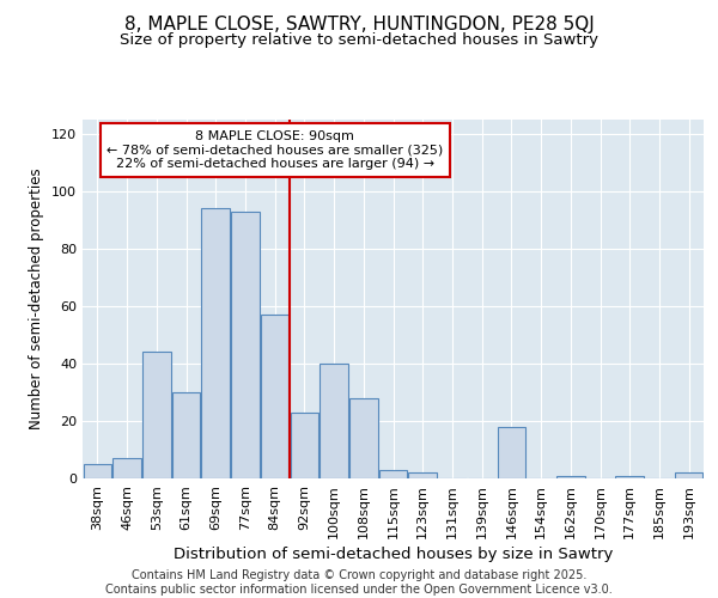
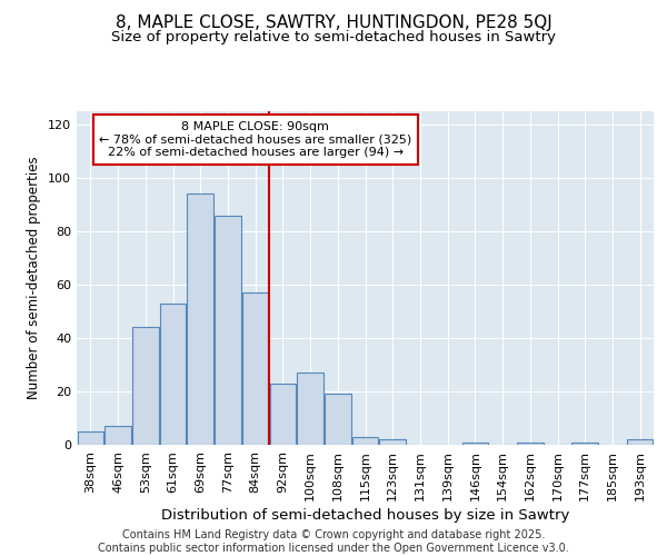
61sqm: 30 -> 53
77sqm: 93 -> 86
100sqm: 40 -> 27
108sqm: 28 -> 19
146sqm: 18 -> 1
